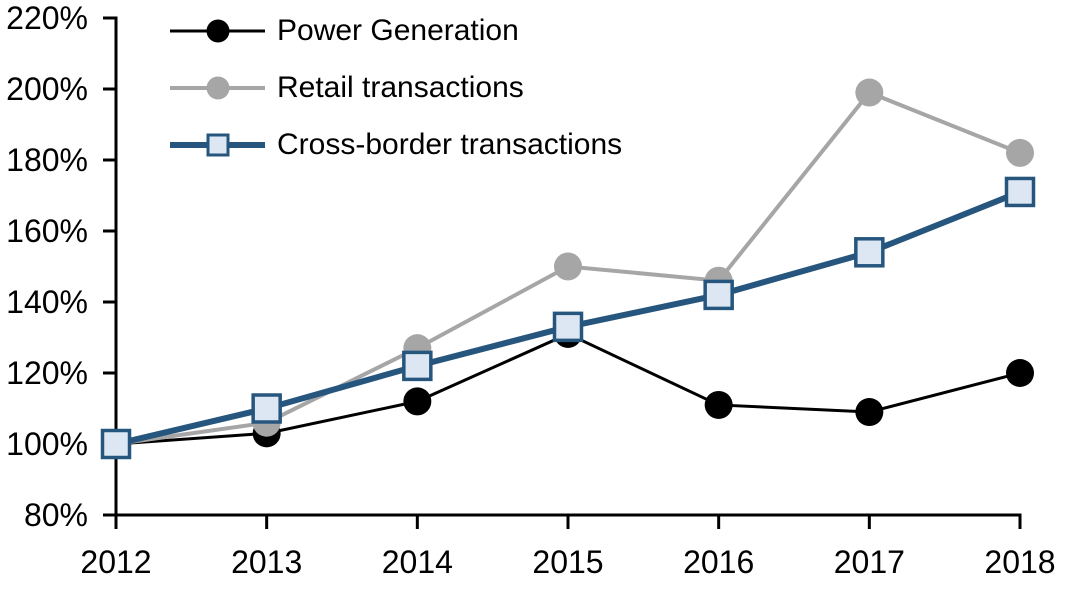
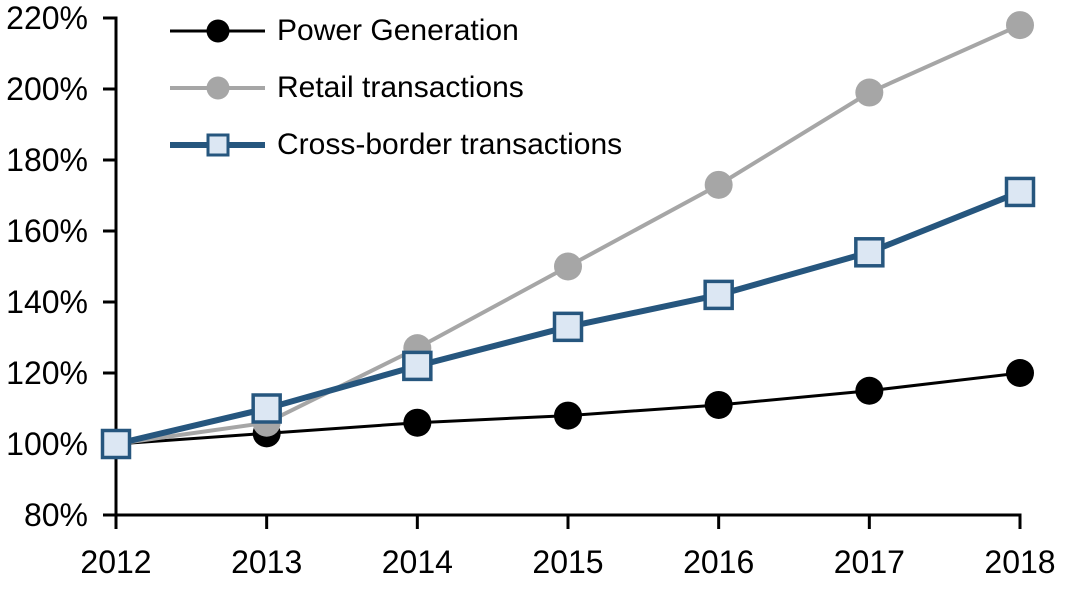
Power Generation/2014: 112% -> 106%
Power Generation/2015: 131% -> 108%
Retail transactions/2016: 146% -> 173%
Power Generation/2017: 109% -> 115%
Retail transactions/2018: 182% -> 218%
